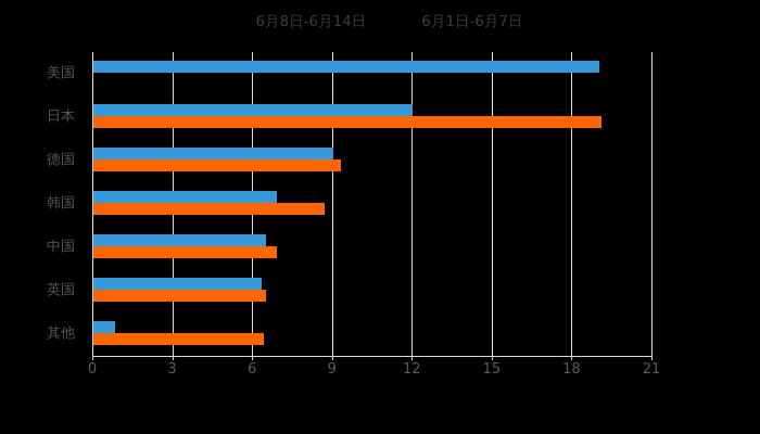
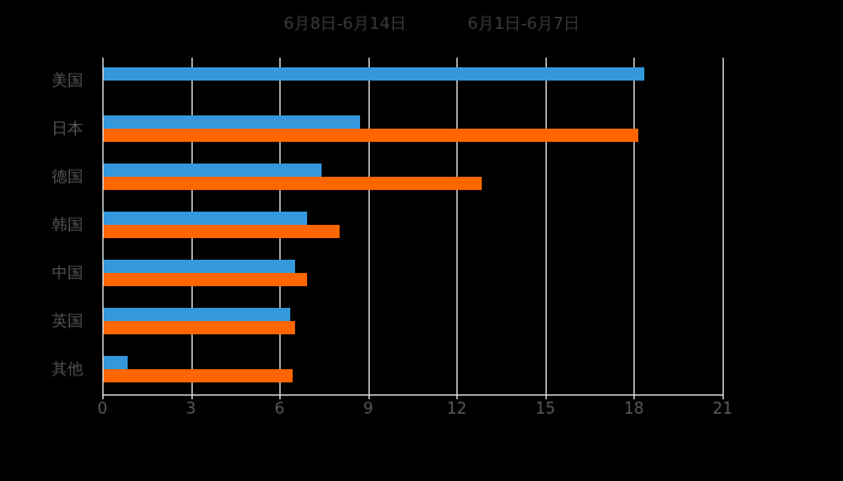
6月8日-6月14日/美国: 19.0 -> 18.3
6月8日-6月14日/日本: 12.0 -> 8.7
6月1日-6月7日/日本: 19.1 -> 18.1
6月8日-6月14日/德国: 9.0 -> 7.4
6月1日-6月7日/德国: 9.3 -> 12.8
6月1日-6月7日/韩国: 8.7 -> 8.0
